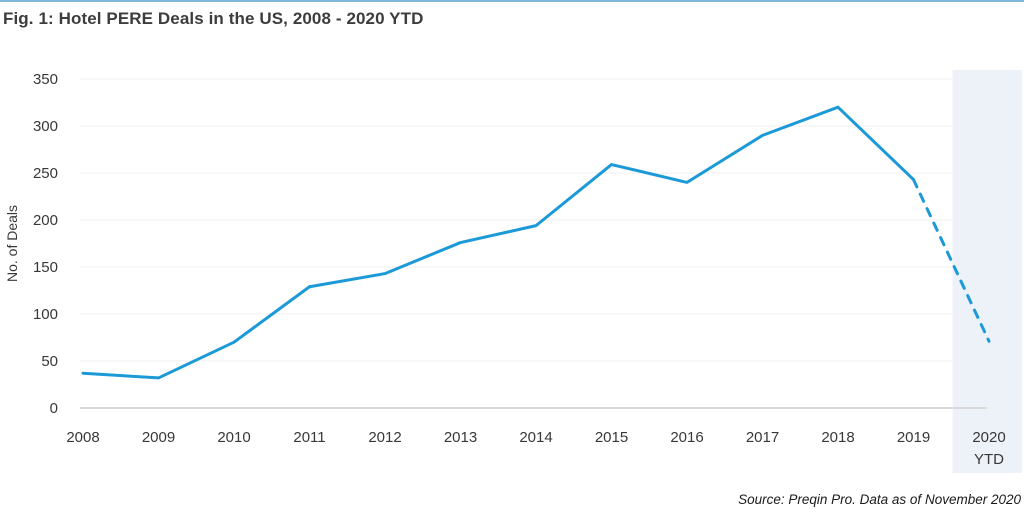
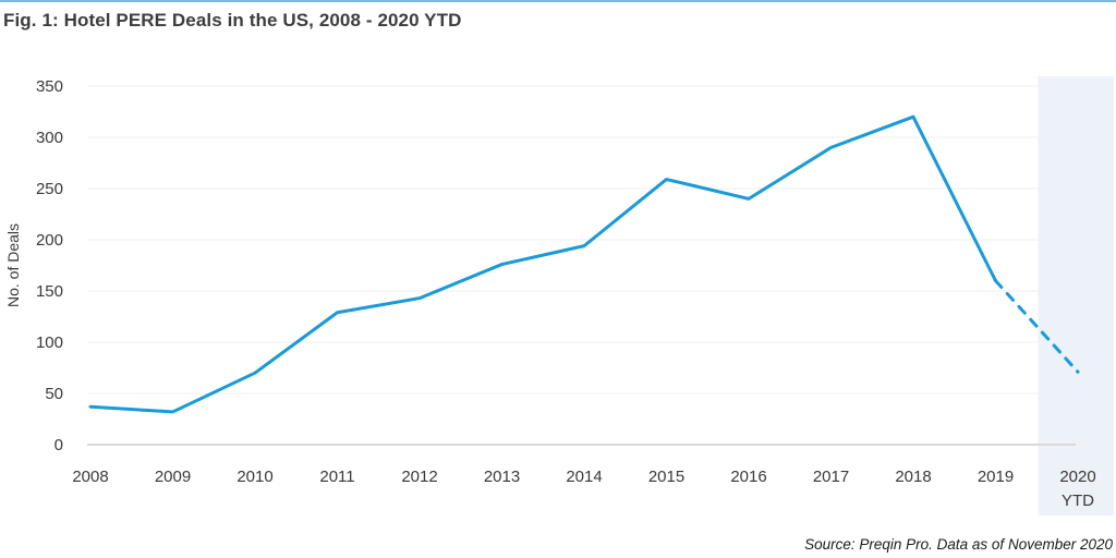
2019: 240 -> 160
